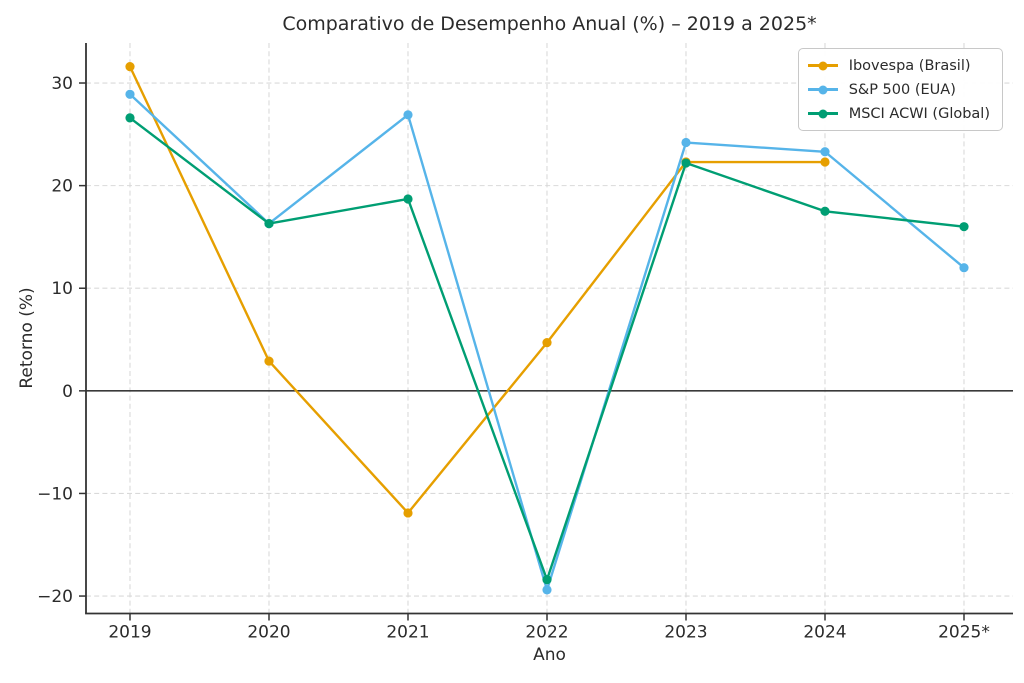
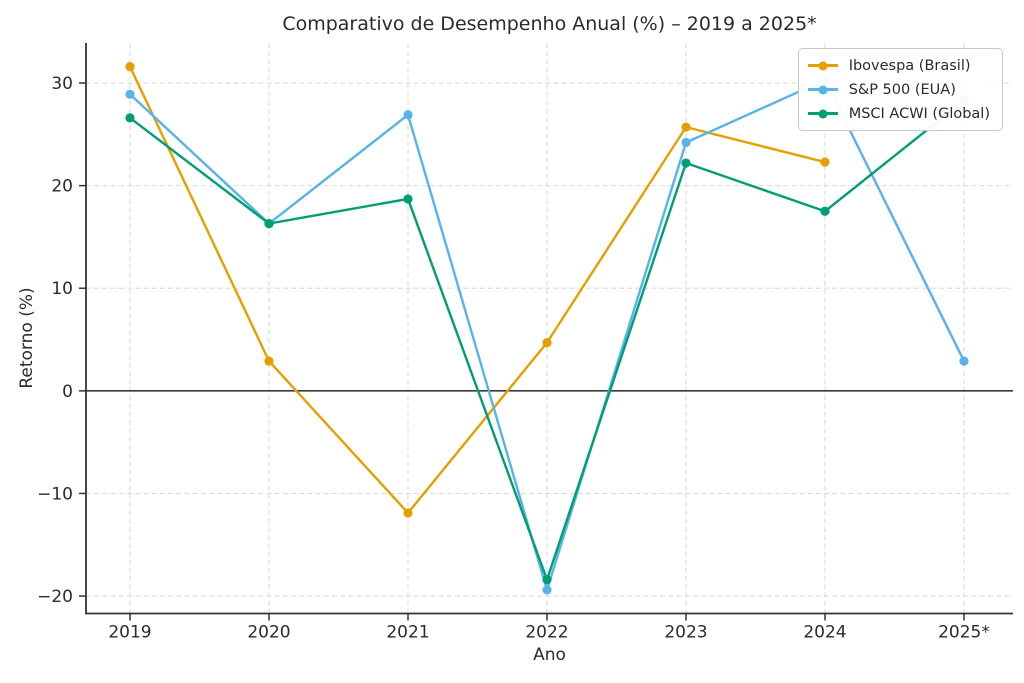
Ibovespa (Brasil)/2023: 22.3 -> 25.7
S&P 500 (EUA)/2024: 23.3 -> 30.3
S&P 500 (EUA)/2025*: 12.0 -> 2.9
MSCI ACWI (Global)/2025*: 16.0 -> 28.3
